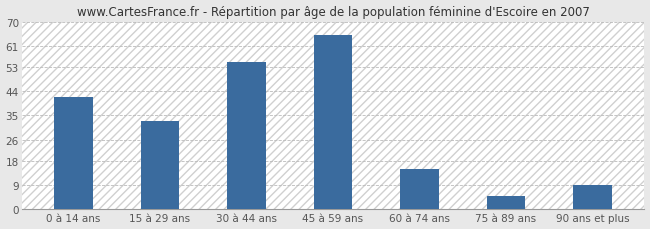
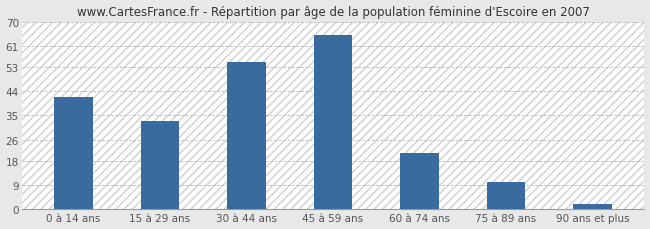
60 à 74 ans: 15 -> 21
75 à 89 ans: 5 -> 10
90 ans et plus: 9 -> 2
